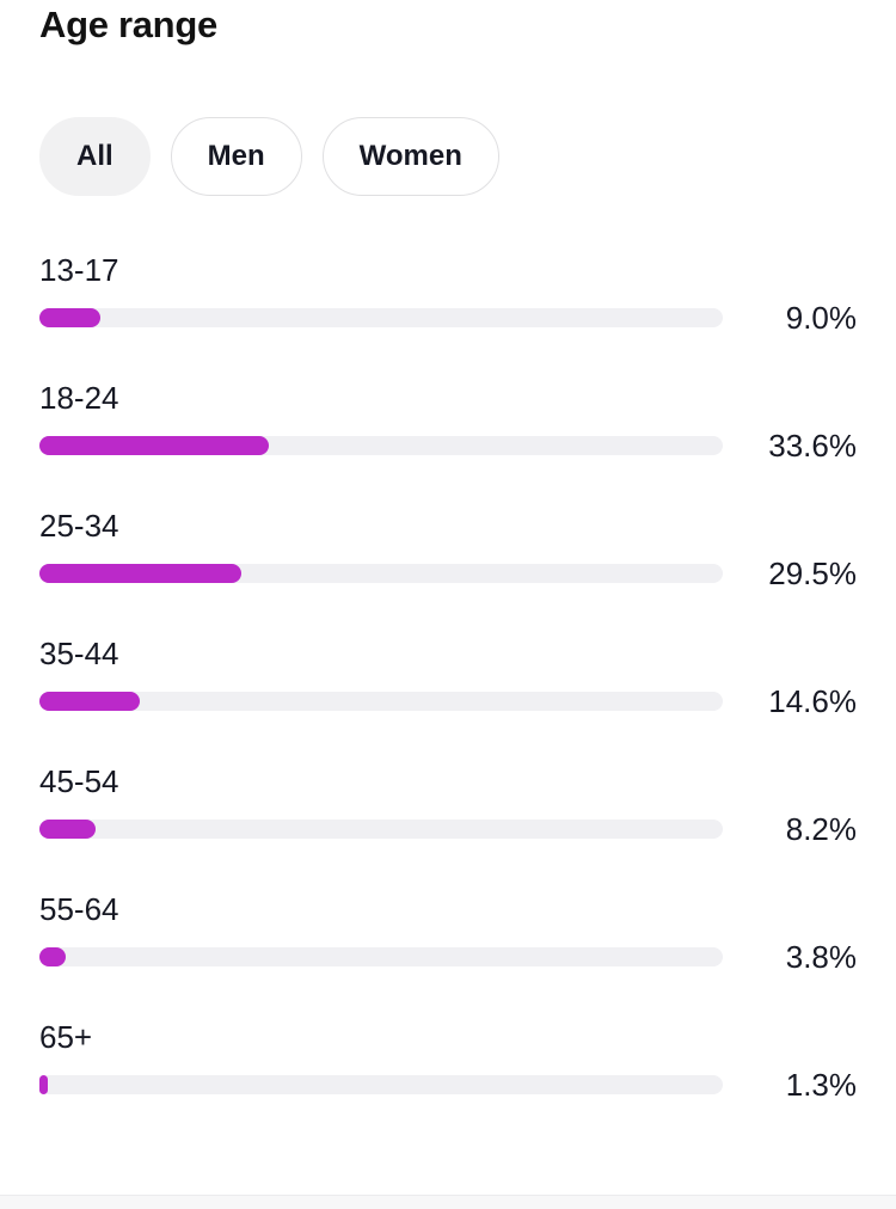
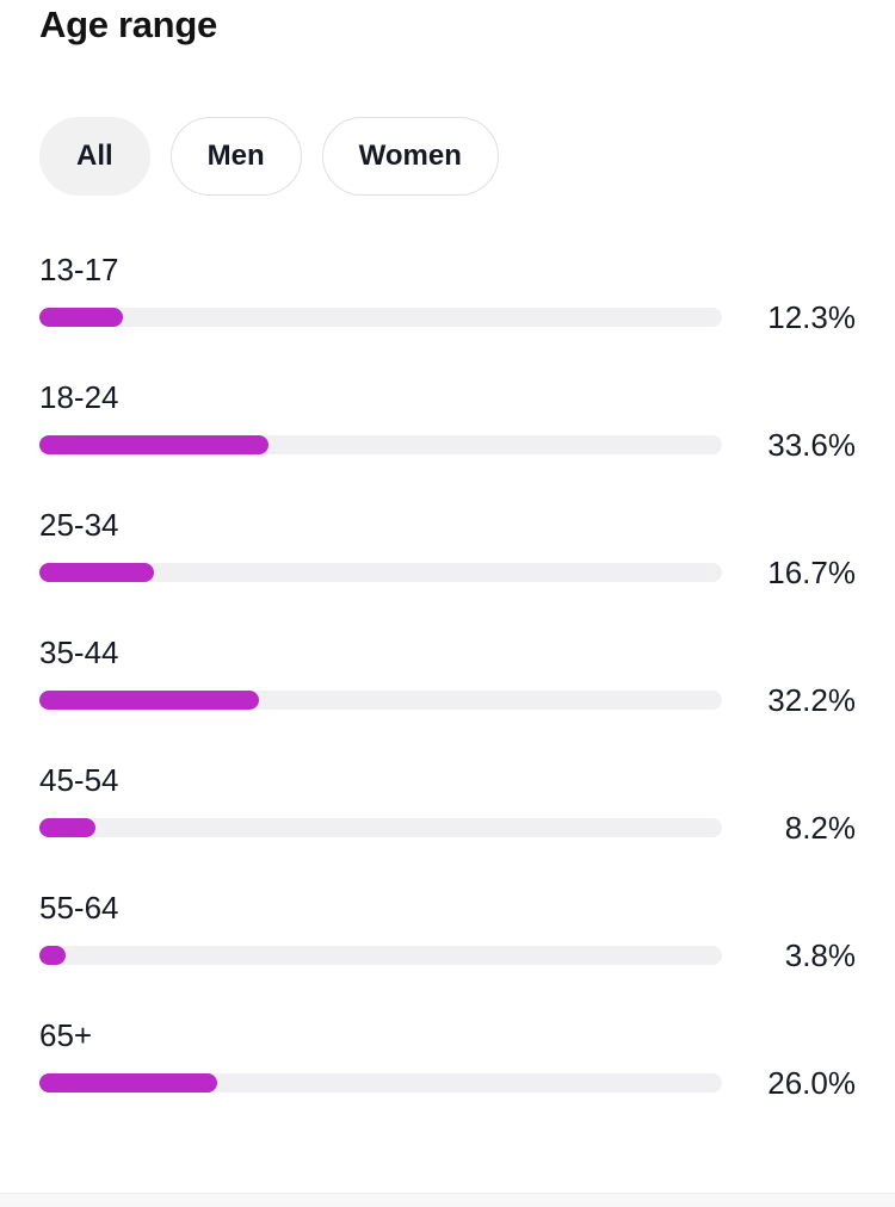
13-17: 9.0% -> 12.3%
25-34: 29.5% -> 16.7%
35-44: 14.6% -> 32.2%
65+: 1.3% -> 26.0%
